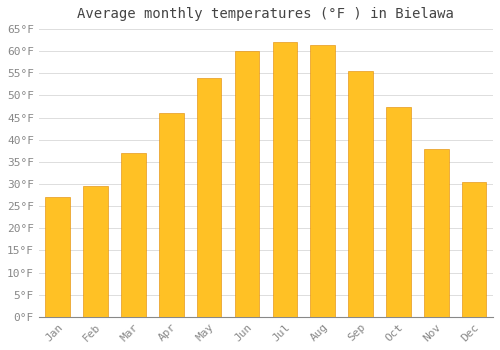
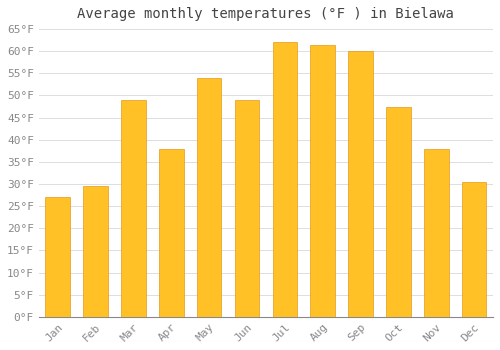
Mar: 37.0°F -> 49.0°F
Apr: 46.0°F -> 38.0°F
Jun: 60.0°F -> 49.0°F
Sep: 55.5°F -> 60.0°F
